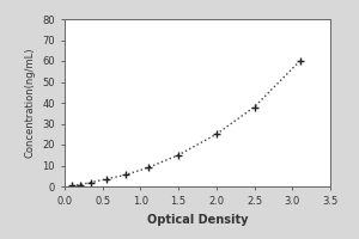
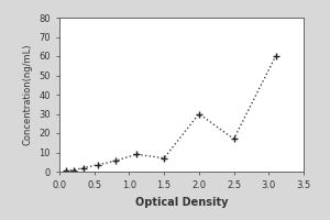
1.5: 15 -> 7
2.0: 25 -> 30
2.5: 38 -> 17
